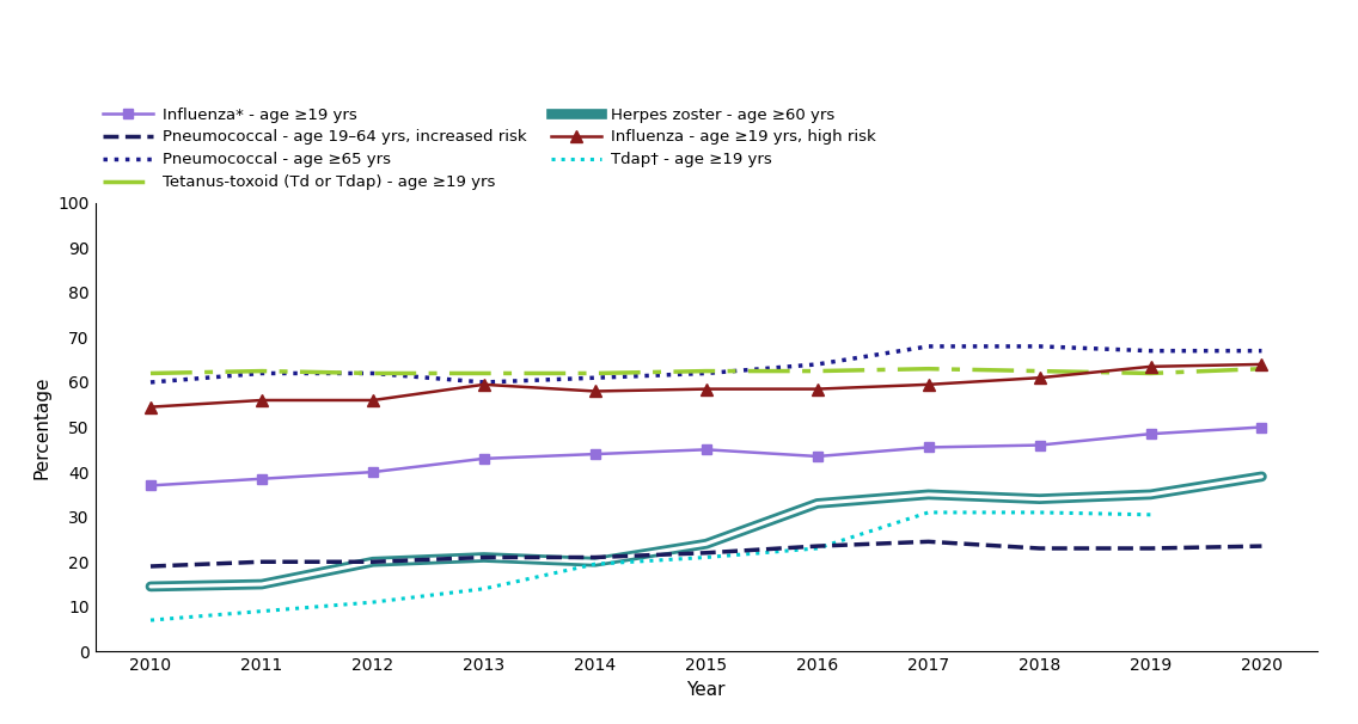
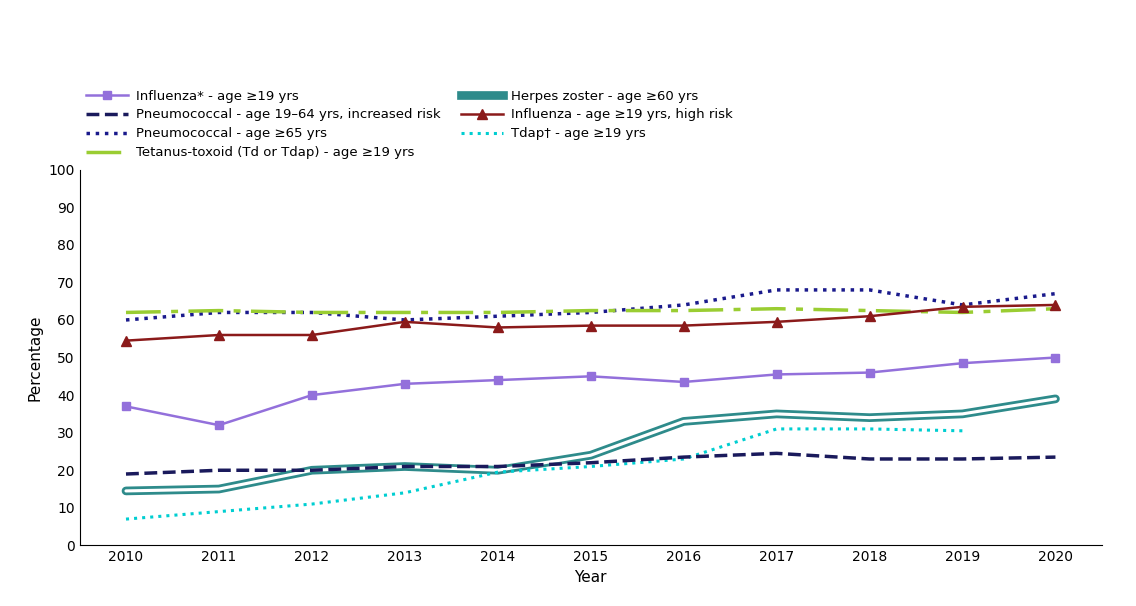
Influenza* - age ≥19 yrs/2011: 38.5 -> 32.0
Pneumococcal - age ≥65 yrs/2019: 67 -> 64
